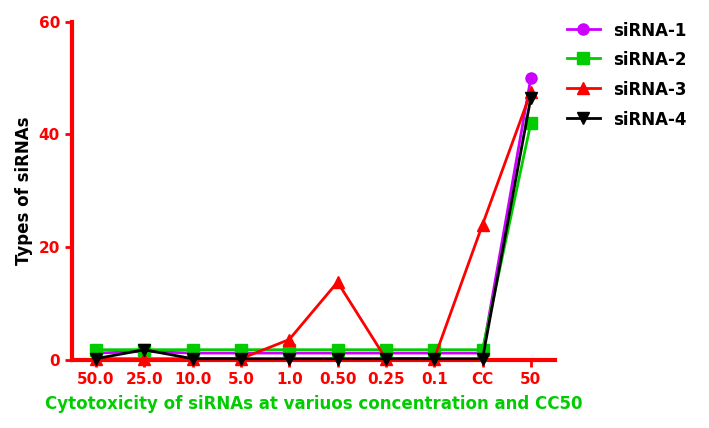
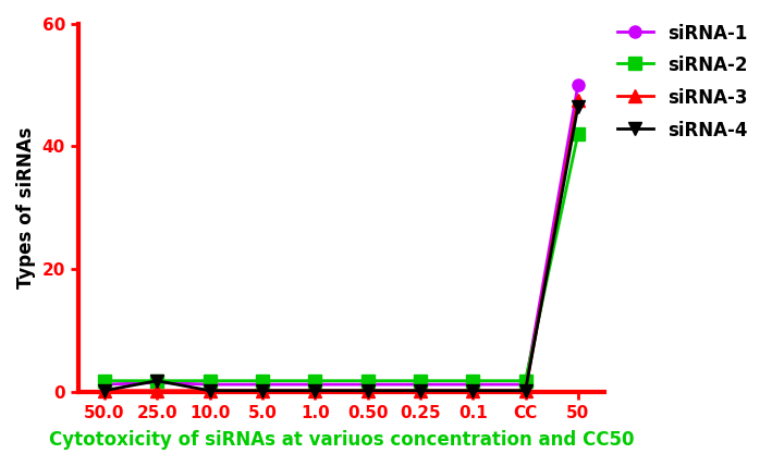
siRNA-3/1.0: 3.6 -> 0.2
siRNA-3/0.50: 13.8 -> 0.2
siRNA-3/CC: 24.0 -> 0.2
